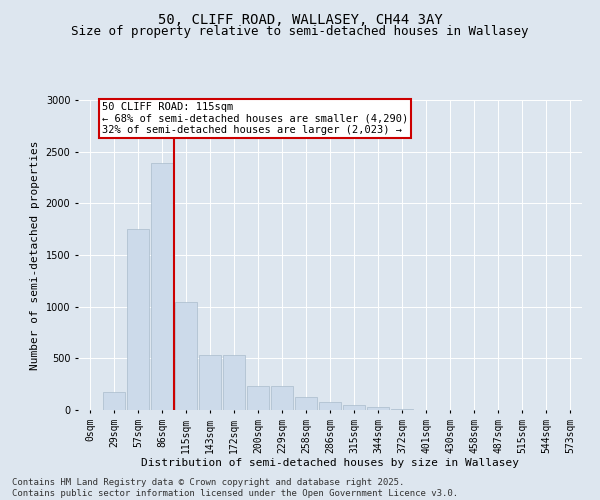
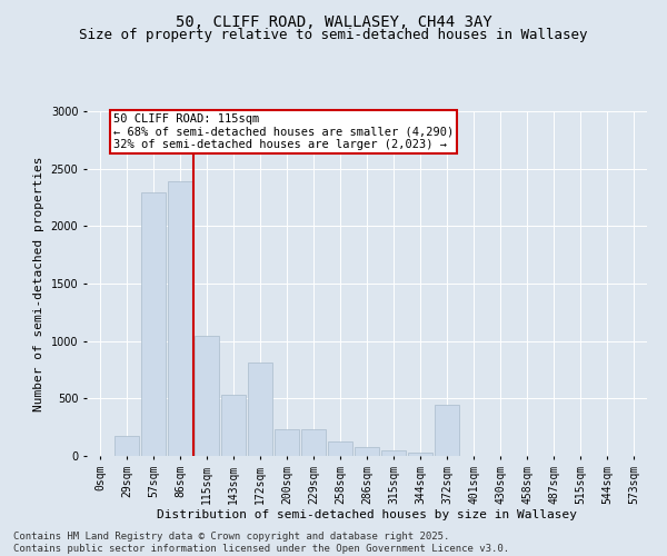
57sqm: 1750 -> 2290
172sqm: 530 -> 810
372sqm: 10 -> 450
